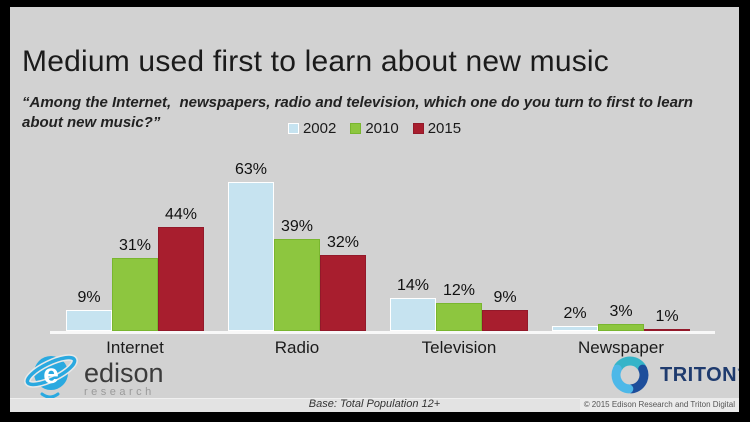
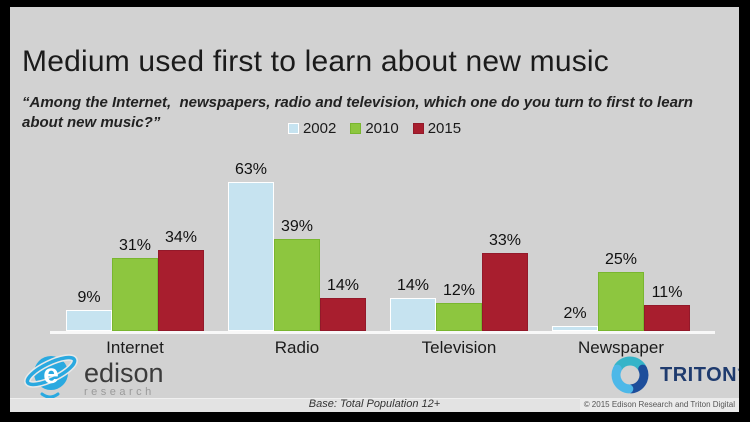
2015/Internet: 44% -> 34%
2015/Radio: 32% -> 14%
2015/Television: 9% -> 33%
2010/Newspaper: 3% -> 25%
2015/Newspaper: 1% -> 11%
